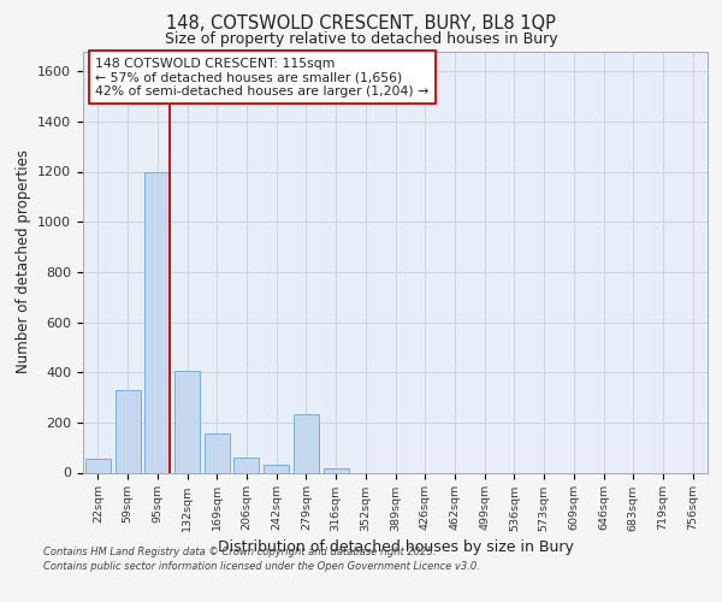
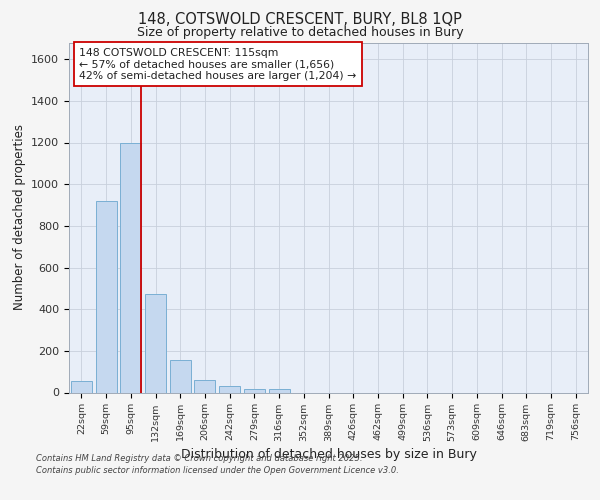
59sqm: 330 -> 920
132sqm: 405 -> 475
279sqm: 235 -> 15
